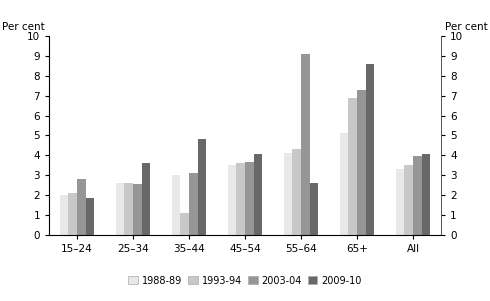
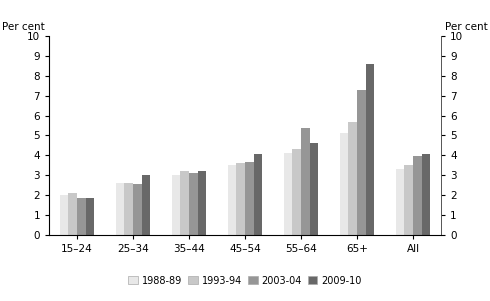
2003-04/15–24: 2.8 -> 1.9
2009-10/25–34: 3.6 -> 3.0
1993-94/35–44: 1.1 -> 3.2
2009-10/35–44: 4.8 -> 3.2
2003-04/55–64: 9.1 -> 5.4
2009-10/55–64: 2.6 -> 4.6
1993-94/65+: 6.9 -> 5.7
